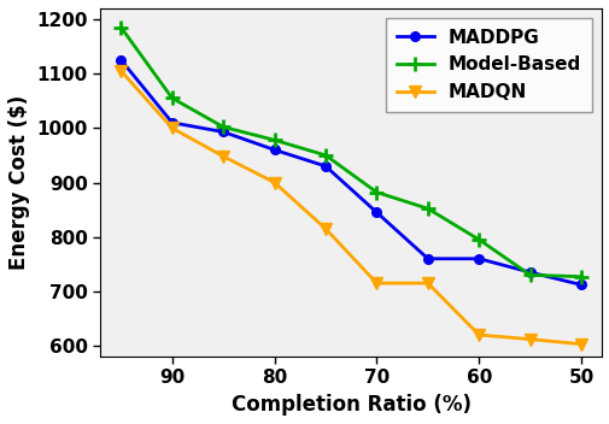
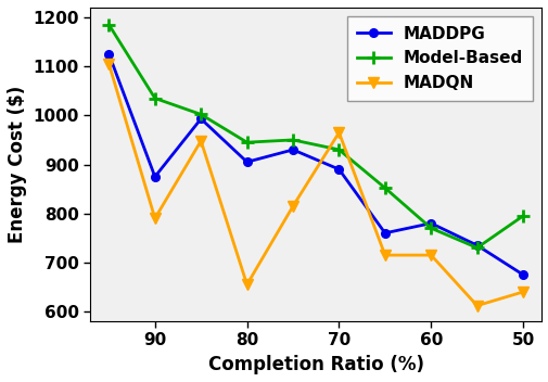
MADDPG/90: 1010 -> 875
Model-Based/90: 1055 -> 1035
MADQN/90: 1000 -> 790
MADDPG/80: 960 -> 905
Model-Based/80: 978 -> 945
MADQN/80: 900 -> 655
MADDPG/70: 845 -> 890
Model-Based/70: 882 -> 930
MADQN/70: 715 -> 965
MADDPG/60: 760 -> 780
Model-Based/60: 795 -> 770
MADQN/60: 620 -> 715
MADDPG/50: 712 -> 675
Model-Based/50: 727 -> 795
MADQN/50: 603 -> 640
